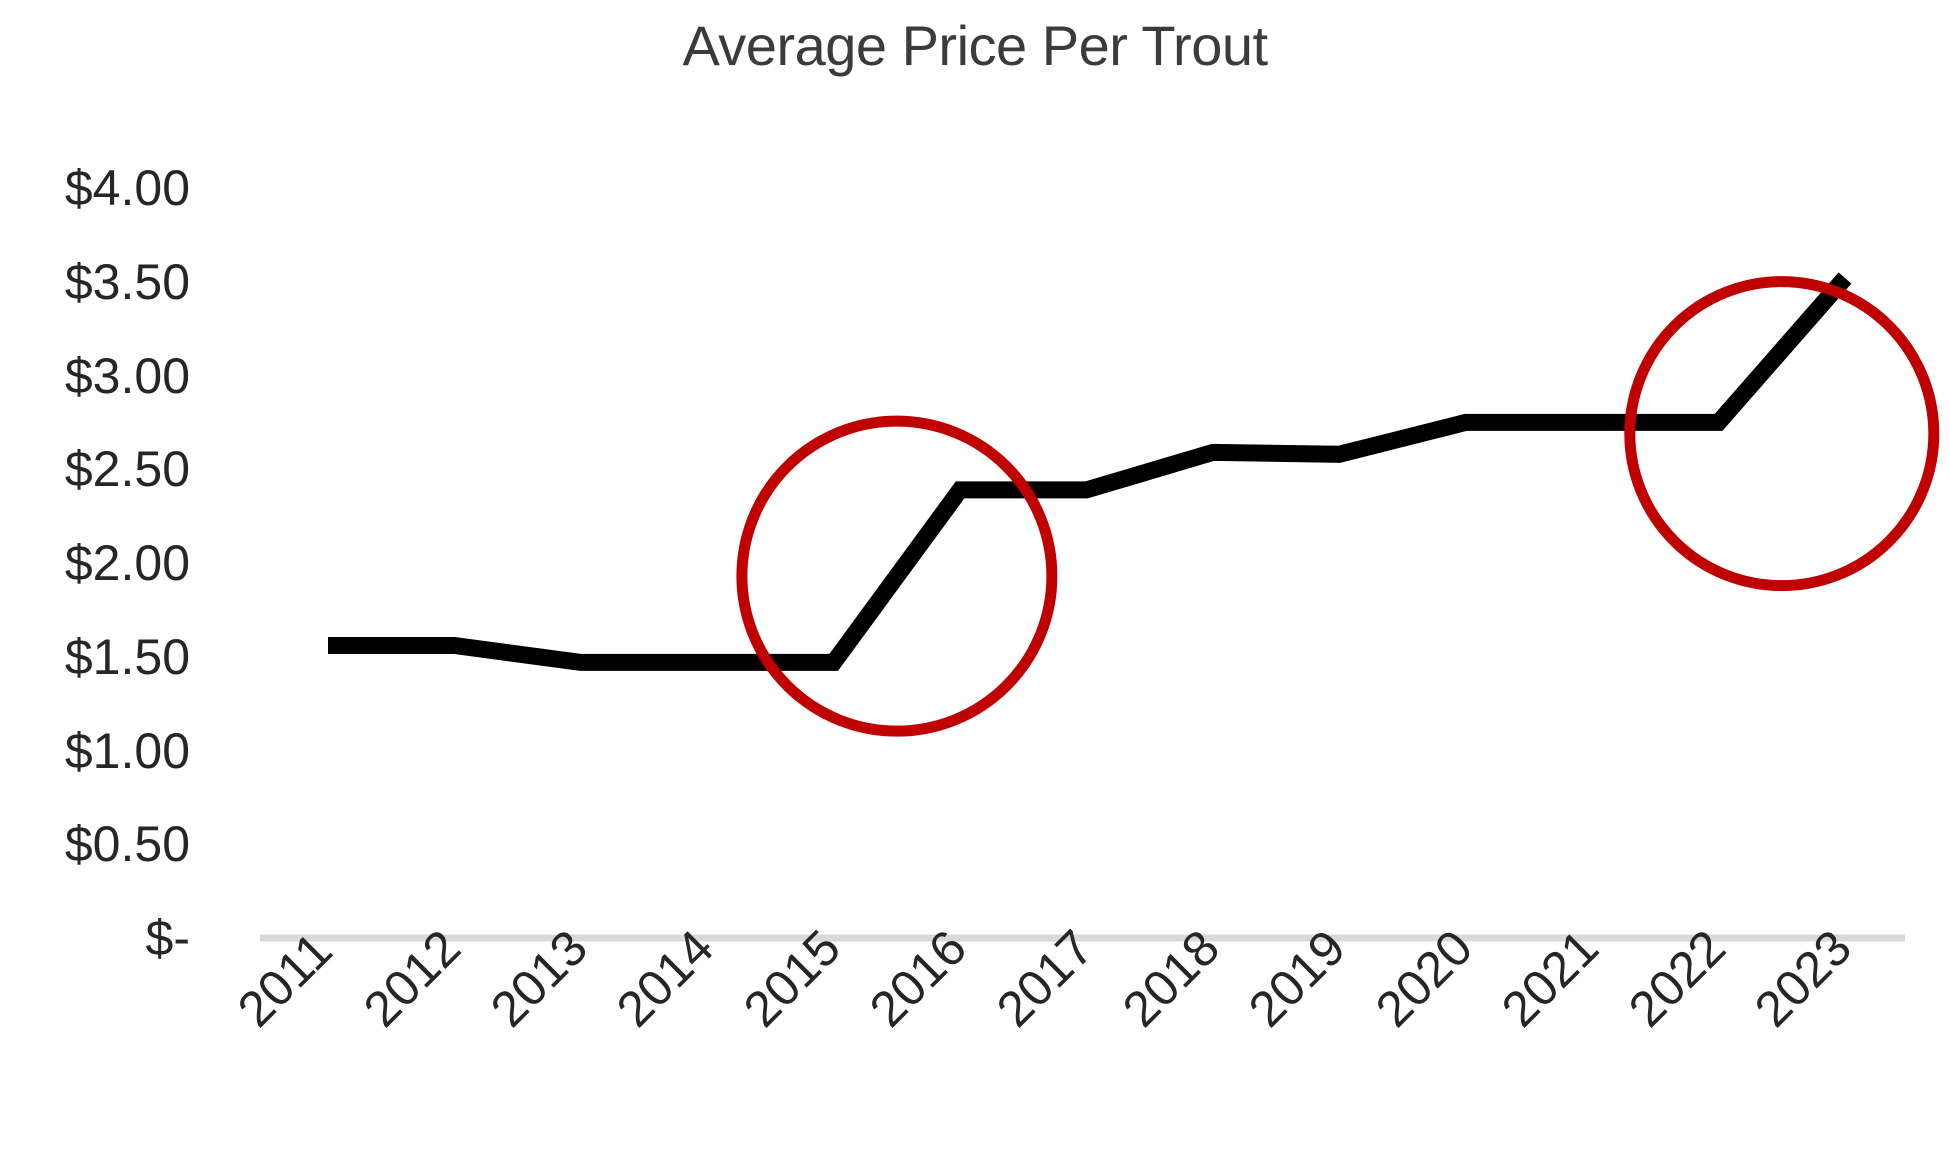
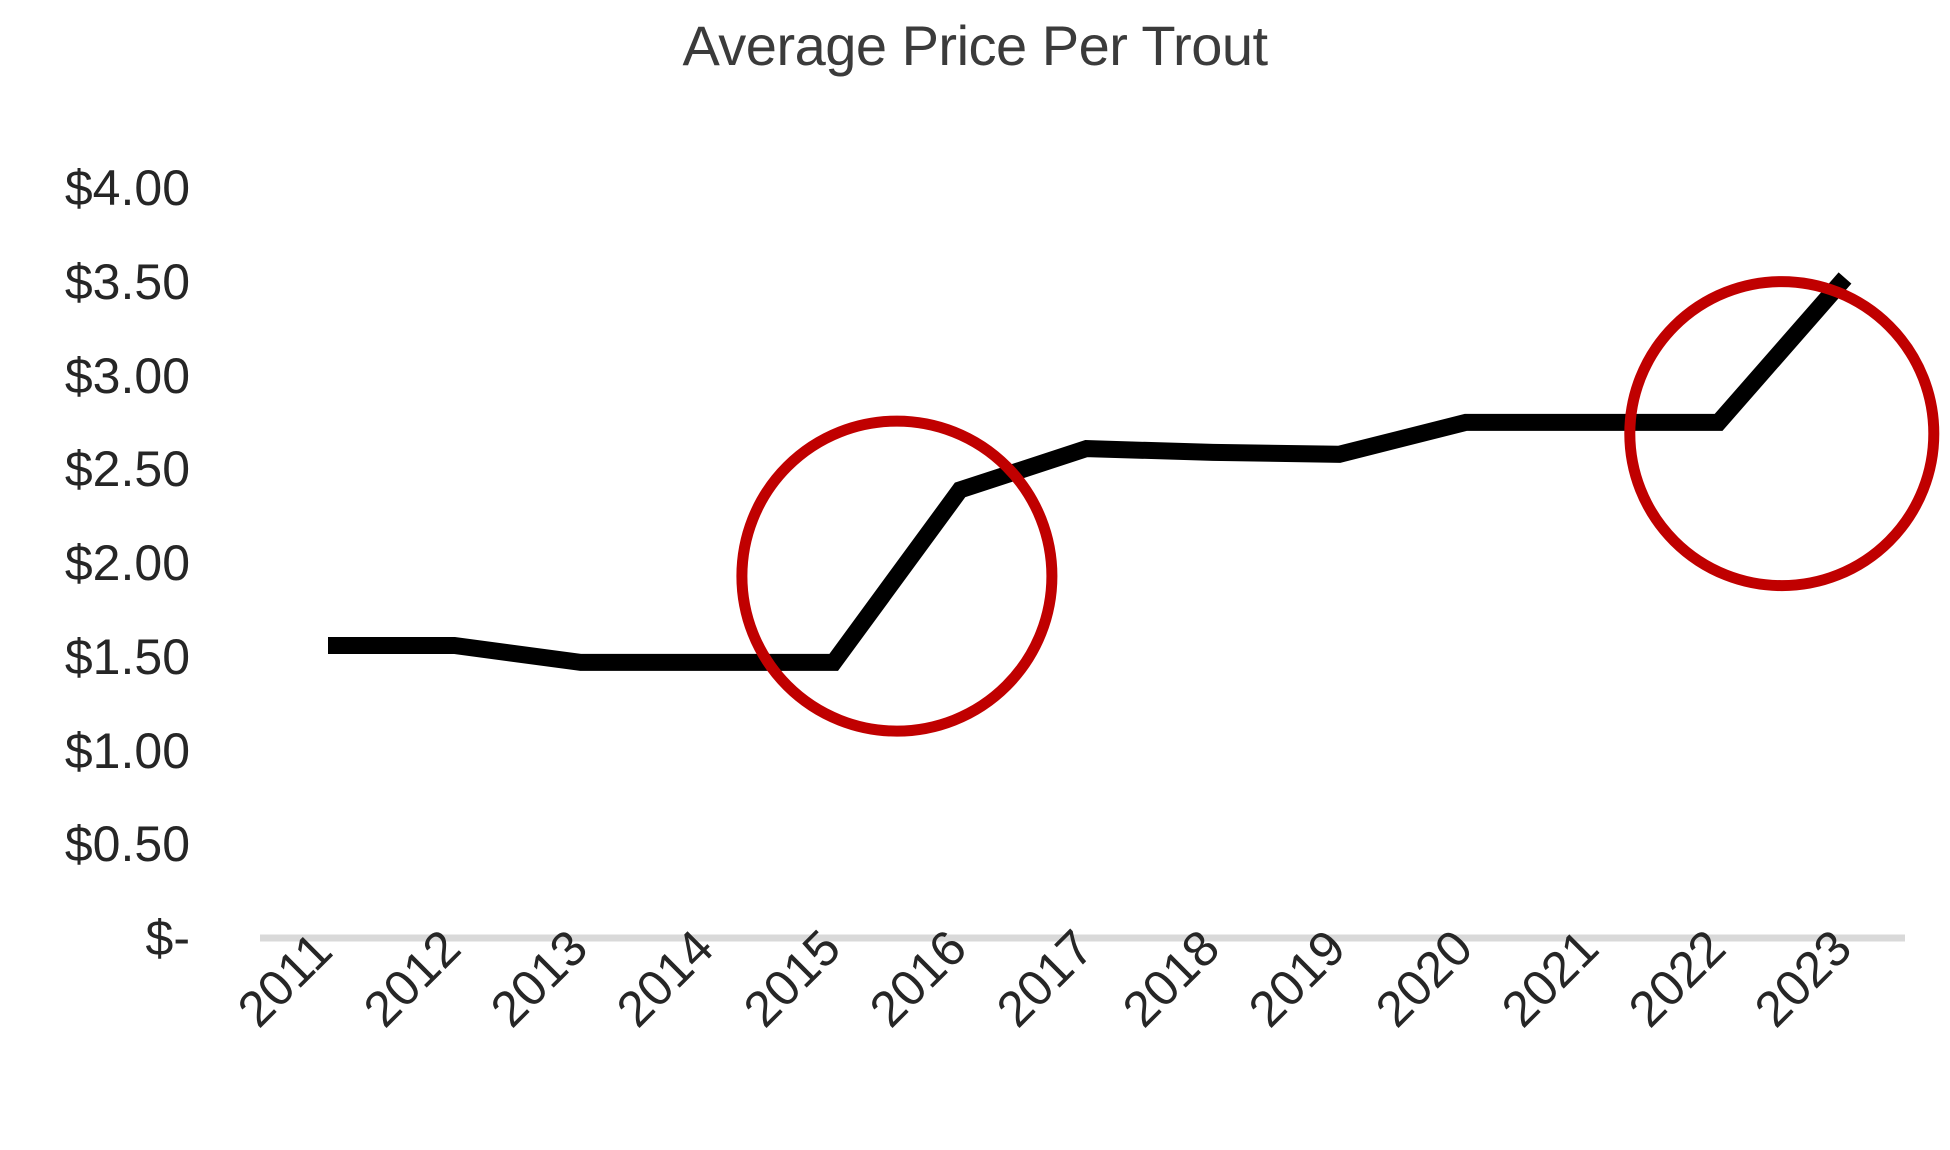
2017: $2.39 -> $2.61
